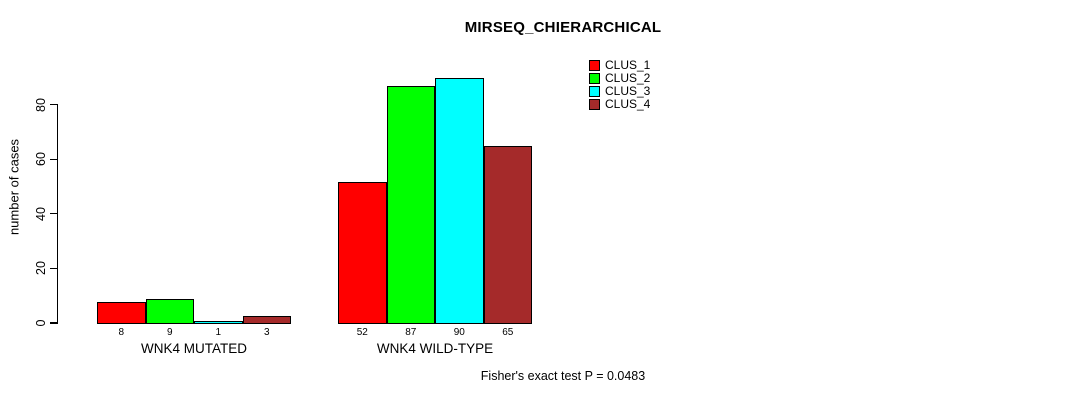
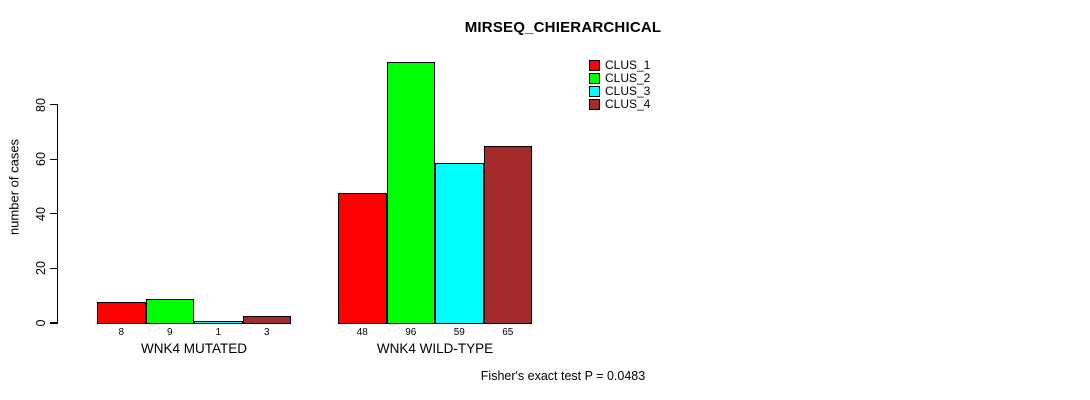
CLUS_1/WNK4 WILD-TYPE: 52 -> 48
CLUS_2/WNK4 WILD-TYPE: 87 -> 96
CLUS_3/WNK4 WILD-TYPE: 90 -> 59
